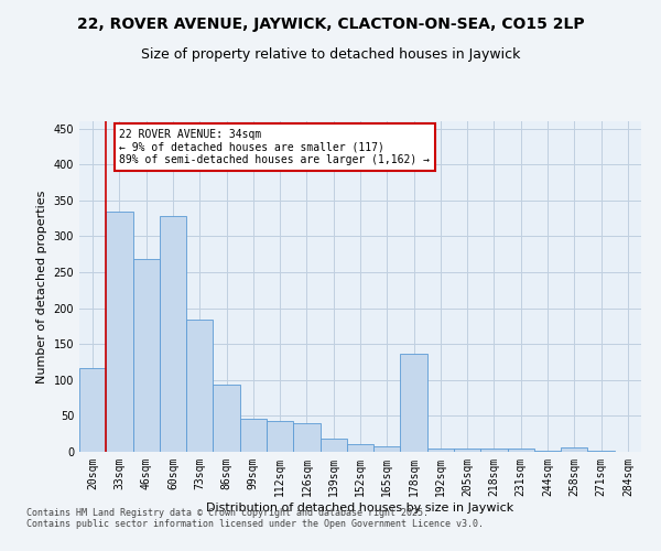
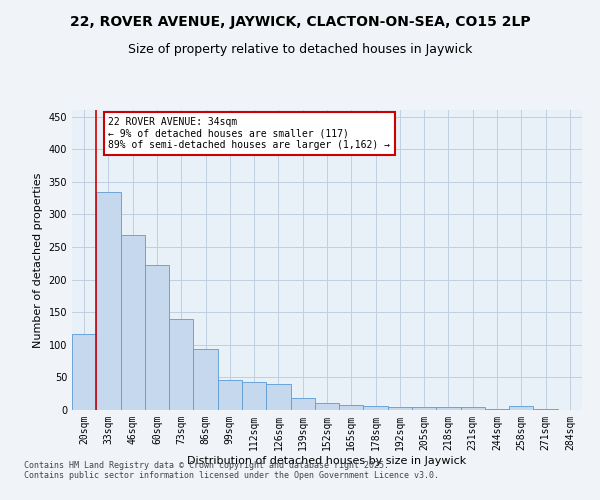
60sqm: 328 -> 222
73sqm: 184 -> 140
178sqm: 136 -> 6
